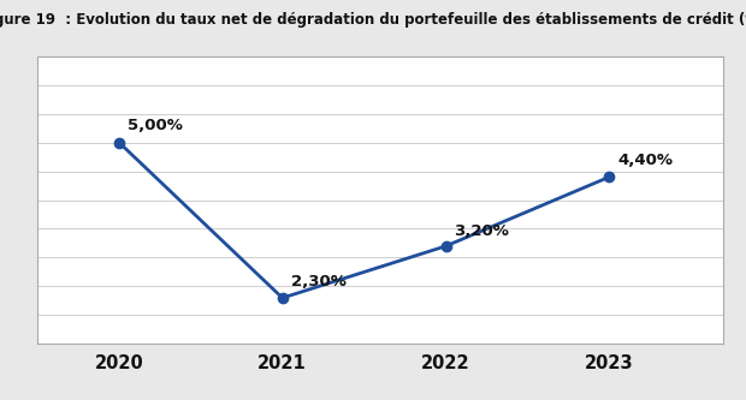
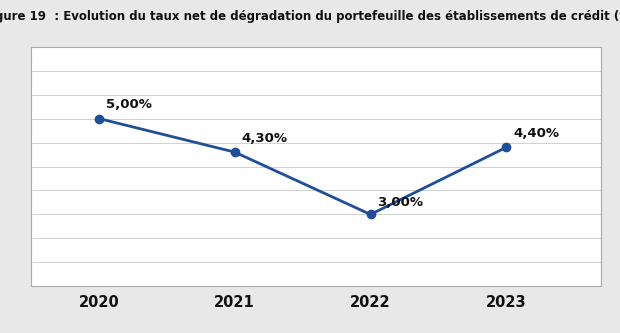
2021: 2,30% -> 4,30%
2022: 3,20% -> 3,00%
